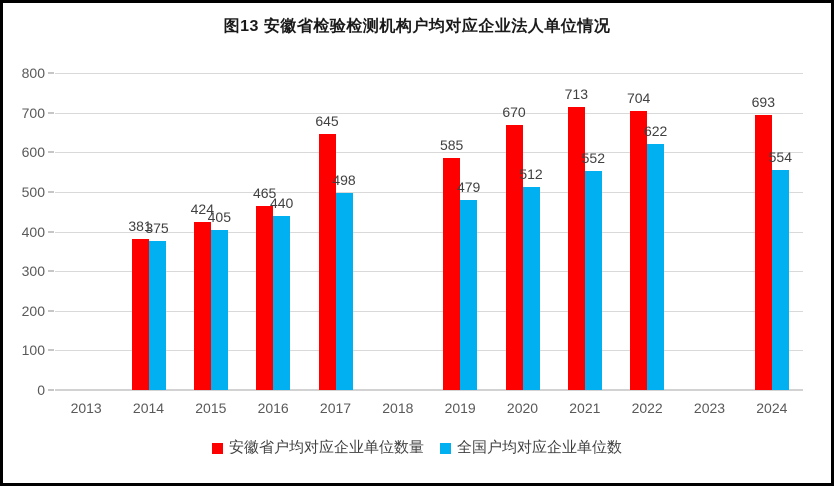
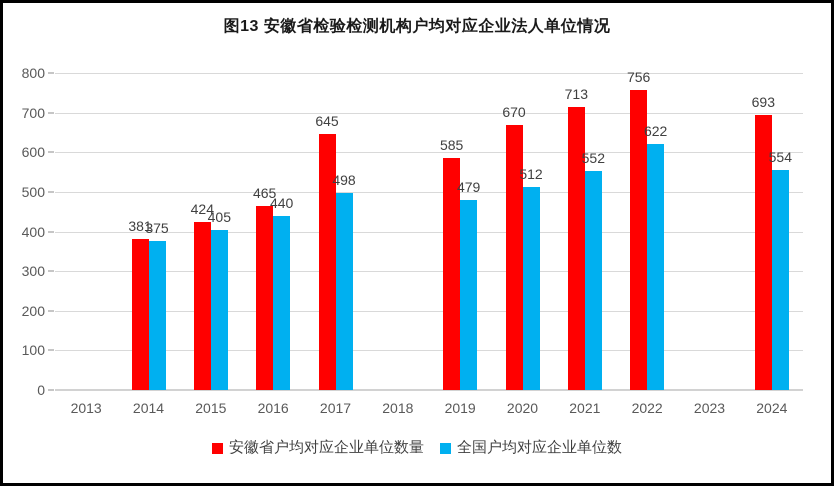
安徽省户均对应企业单位数量/2022: 704 -> 756
